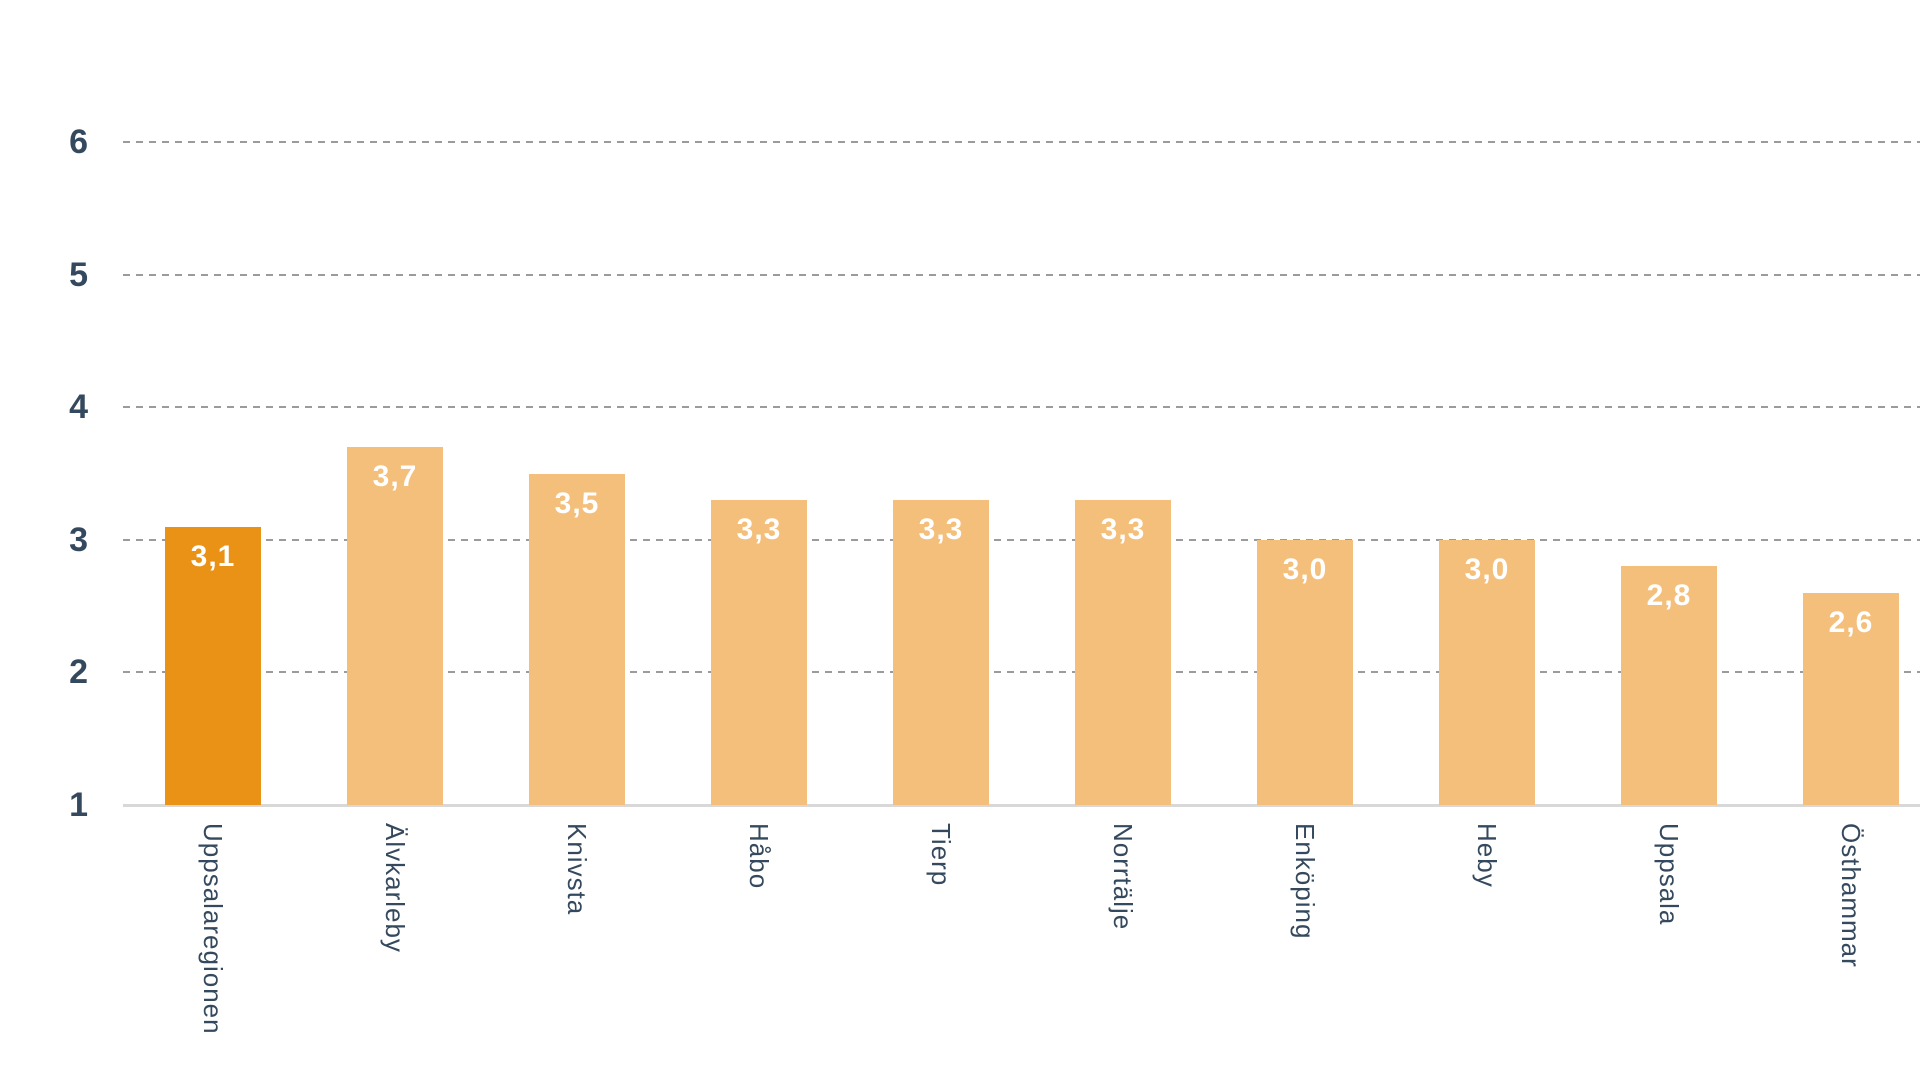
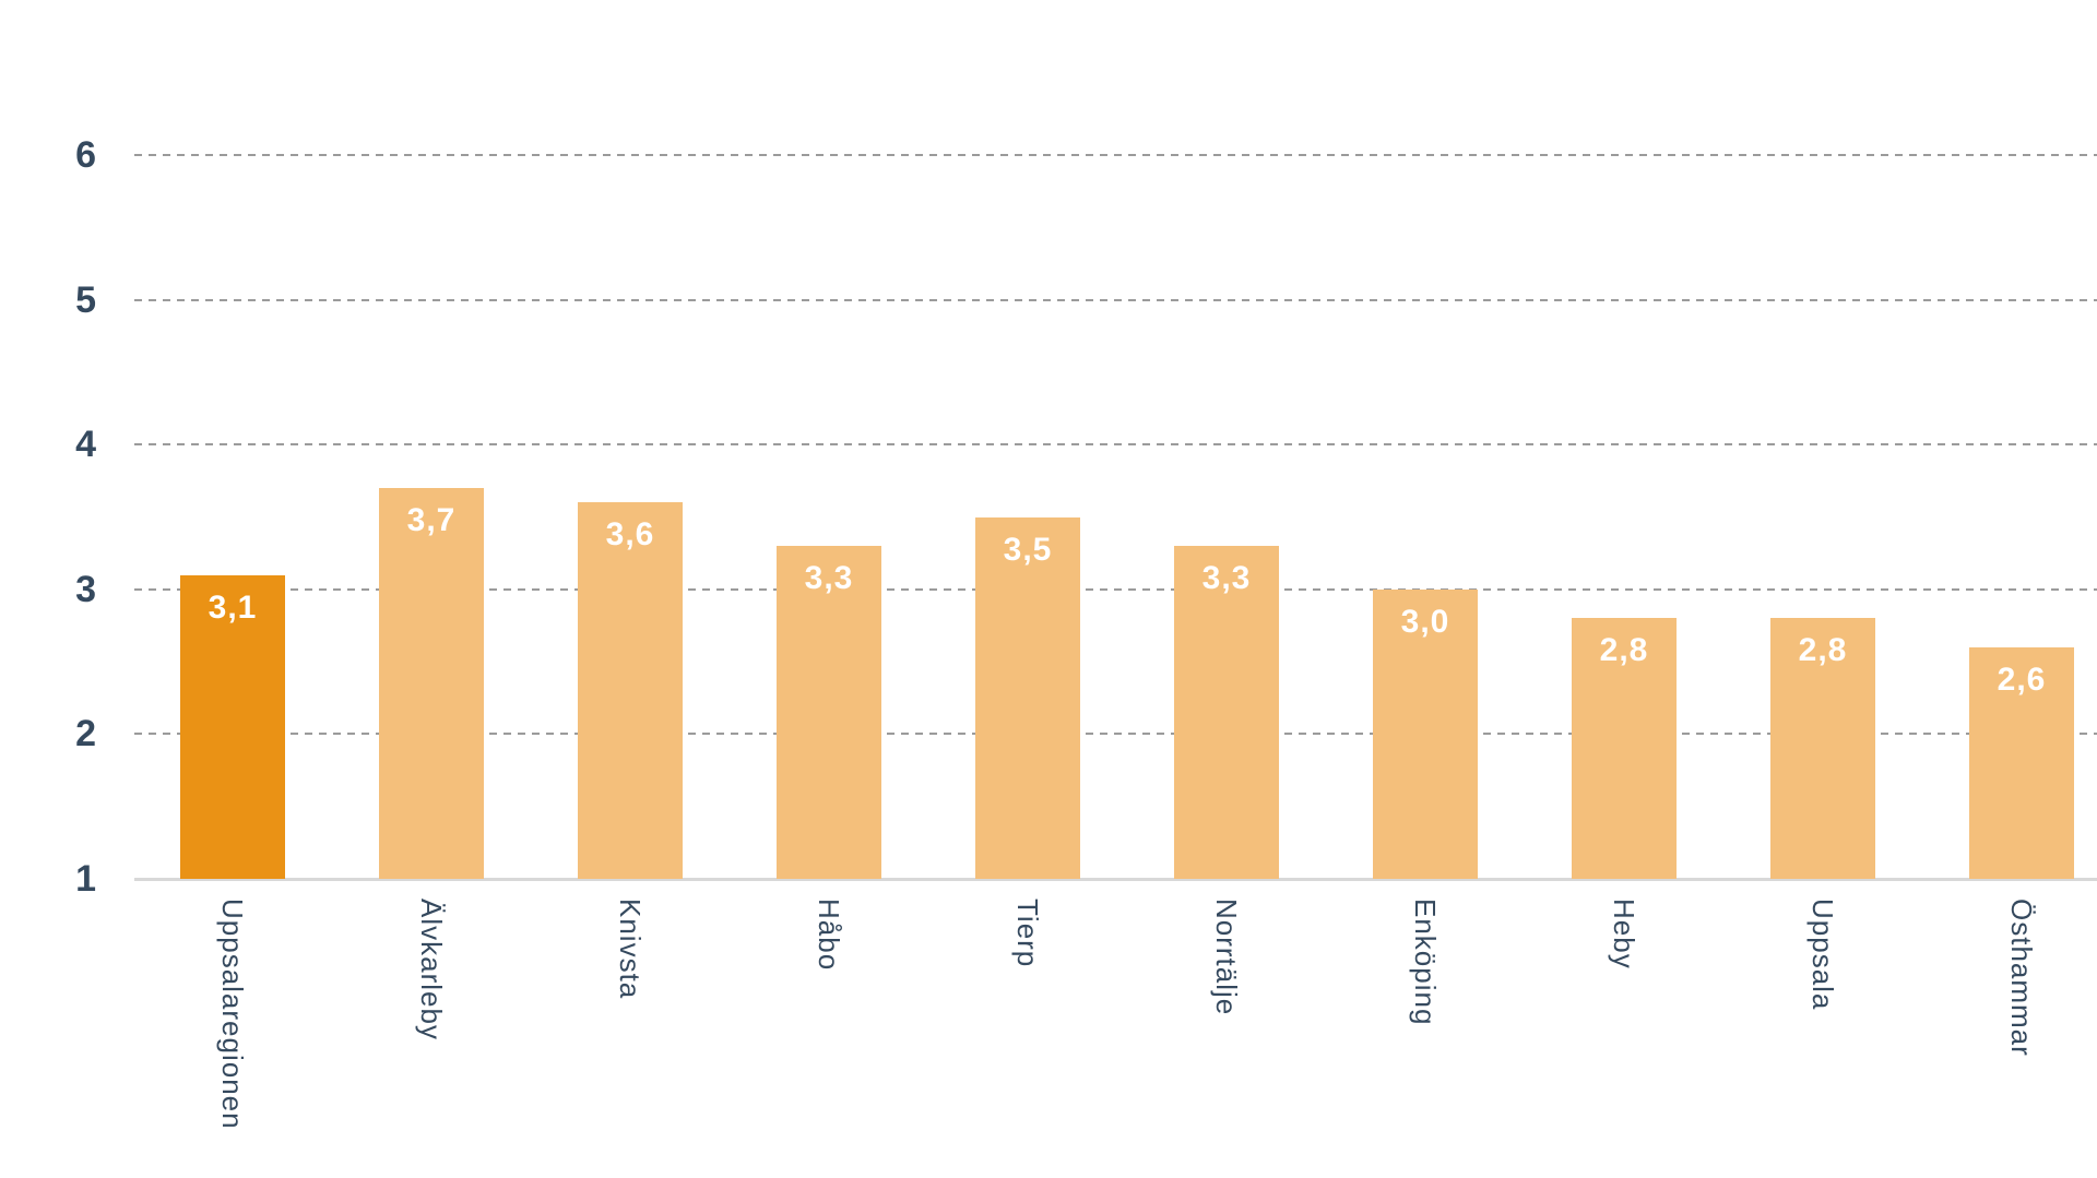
Knivsta: 3,5 -> 3,6
Tierp: 3,3 -> 3,5
Heby: 3,0 -> 2,8
